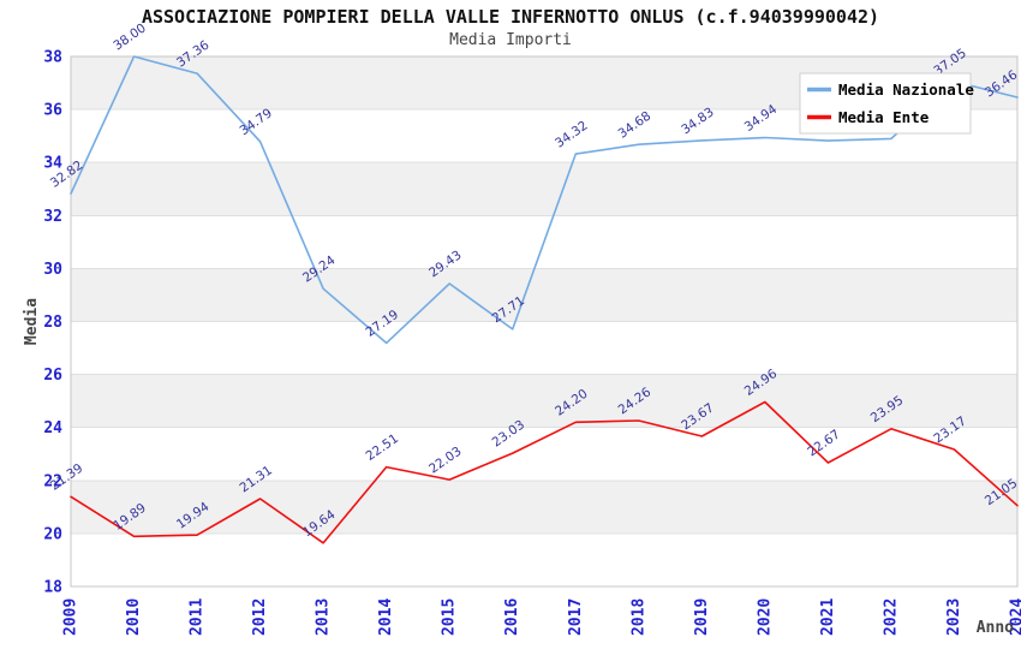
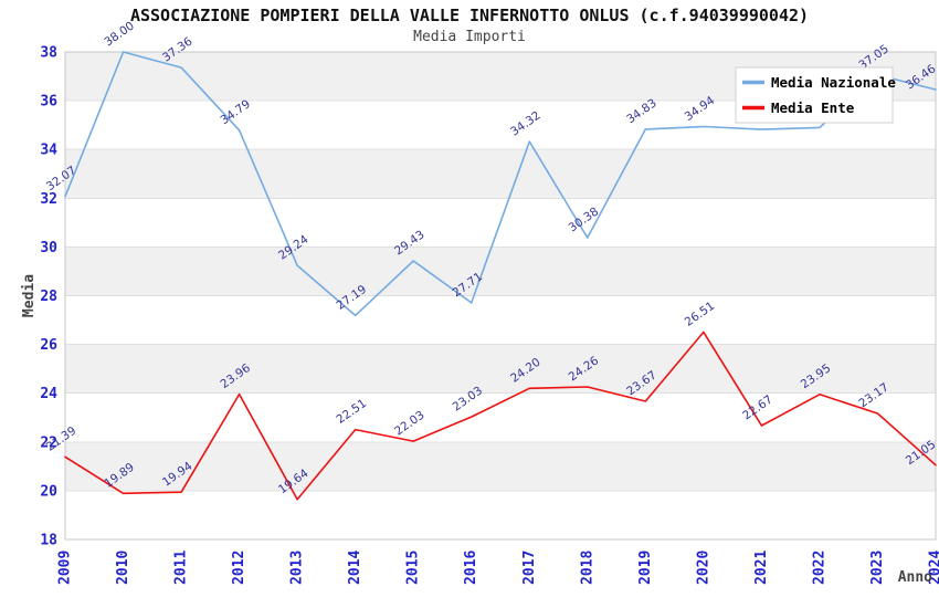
Media Nazionale/2009: 32.82 -> 32.07
Media Ente/2012: 21.31 -> 23.96
Media Nazionale/2018: 34.68 -> 30.38
Media Ente/2020: 24.96 -> 26.51
